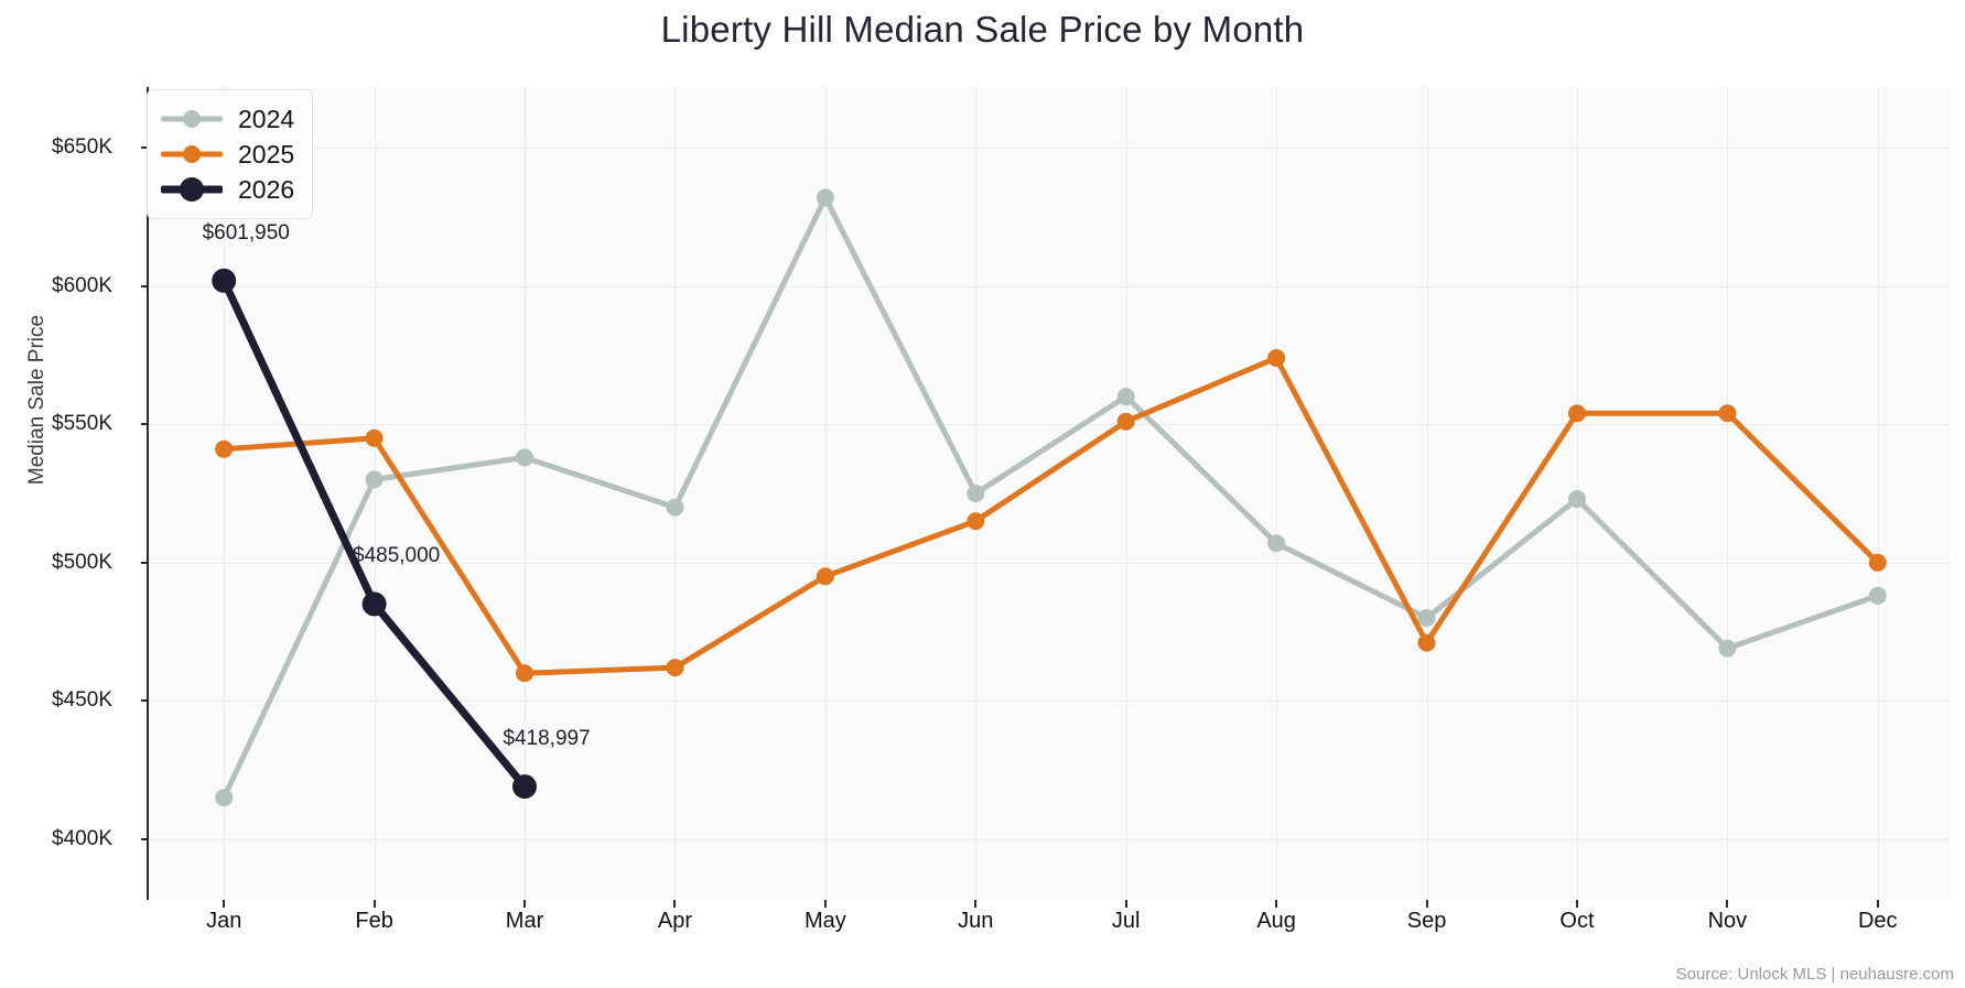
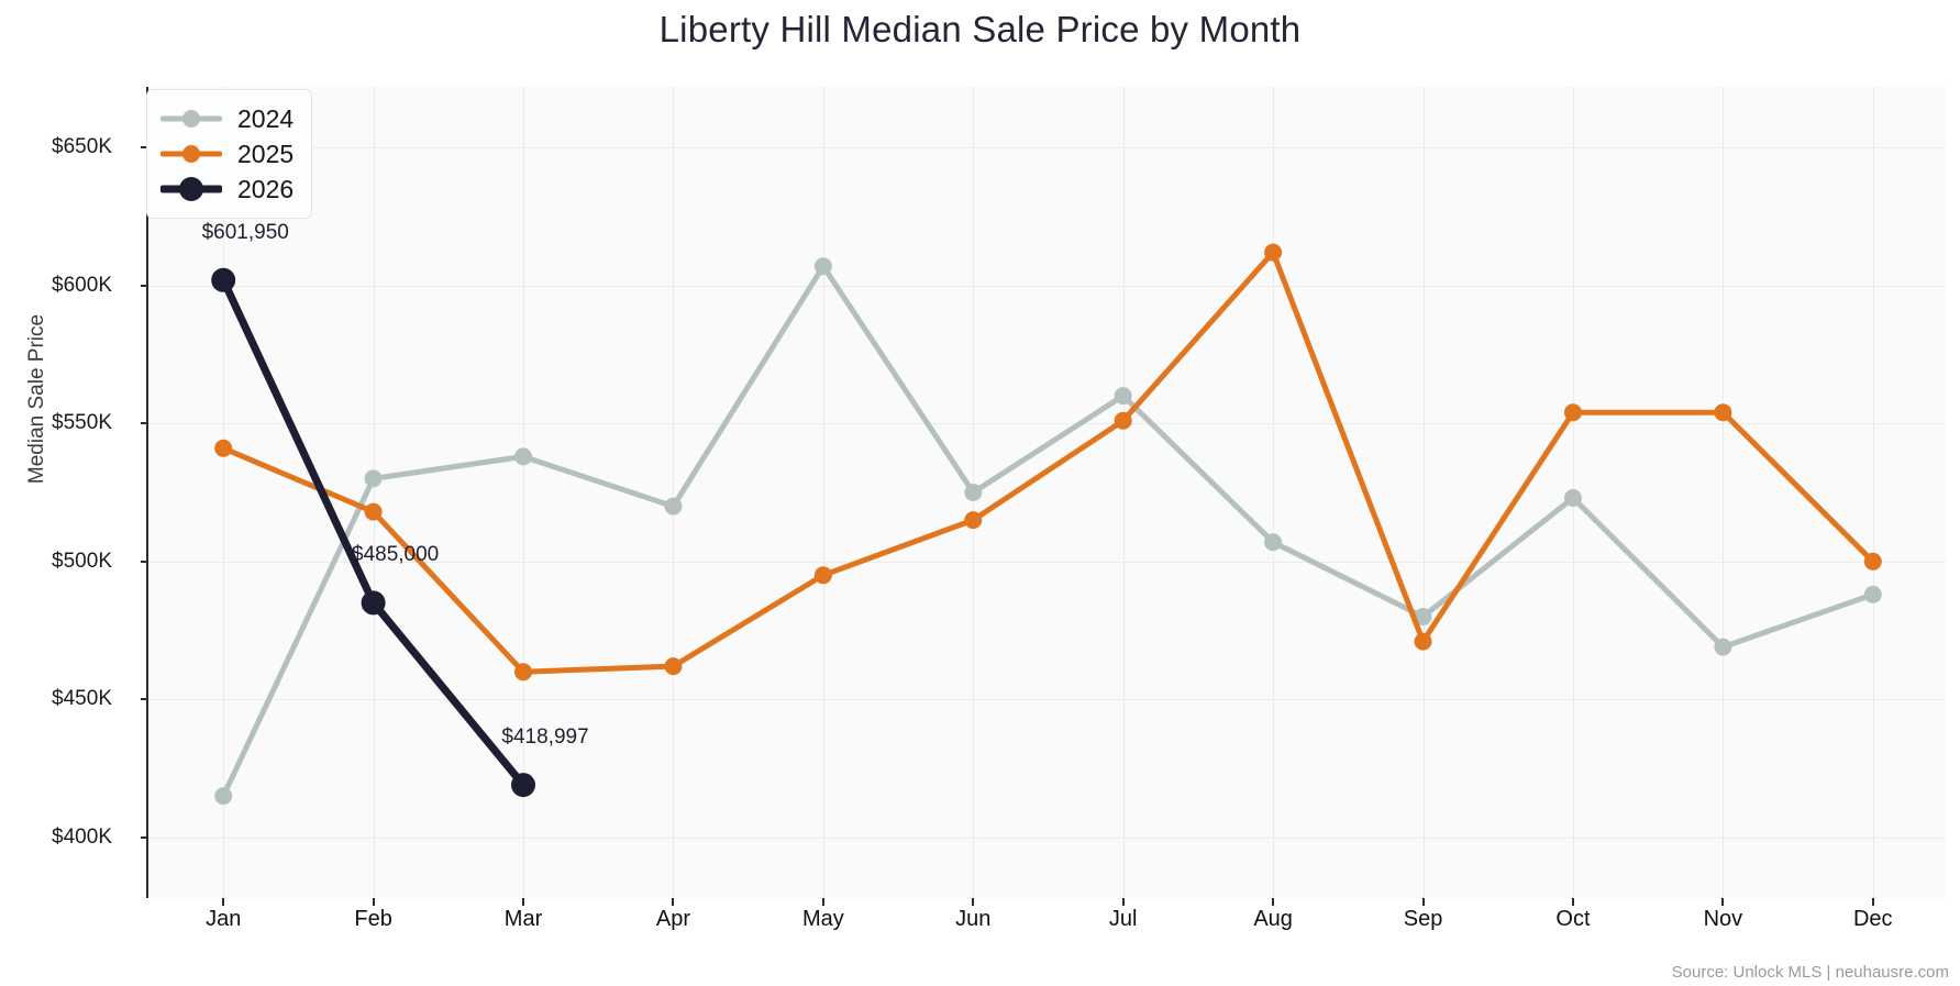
2025/Feb: $545K -> $518K
2024/May: $632K -> $607K
2025/Aug: $574K -> $612K
